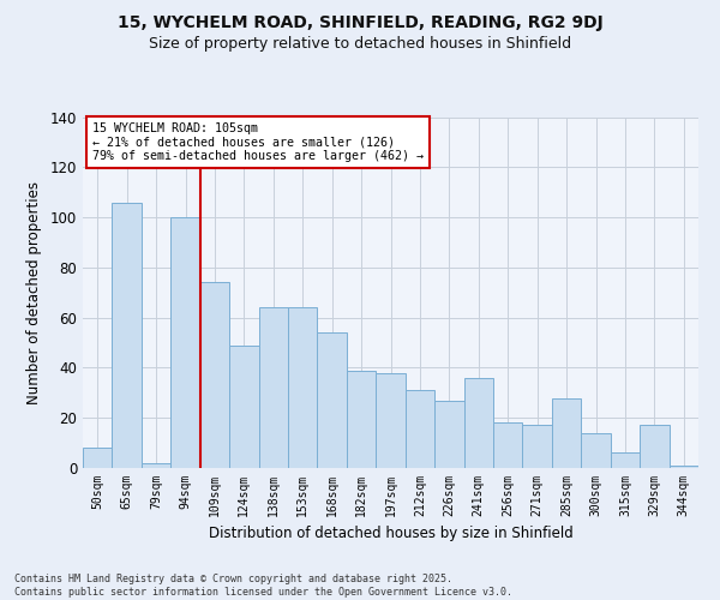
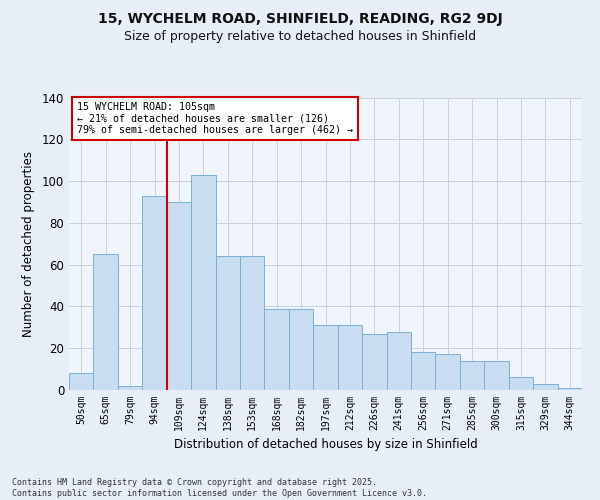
65sqm: 106 -> 65
94sqm: 100 -> 93
109sqm: 74 -> 90
124sqm: 49 -> 103
168sqm: 54 -> 39
197sqm: 38 -> 31
241sqm: 36 -> 28
285sqm: 28 -> 14
329sqm: 17 -> 3
